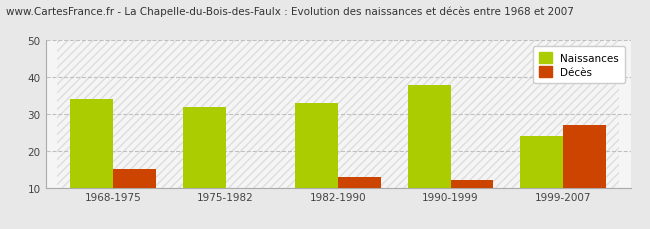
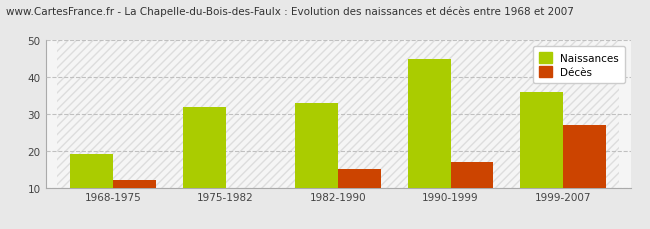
Naissances/1968-1975: 34 -> 19
Décès/1968-1975: 15 -> 12
Décès/1982-1990: 13 -> 15
Naissances/1990-1999: 38 -> 45
Décès/1990-1999: 12 -> 17
Naissances/1999-2007: 24 -> 36
